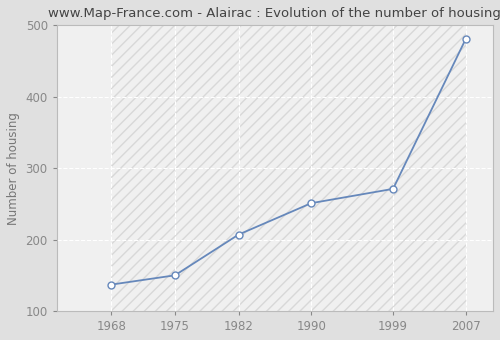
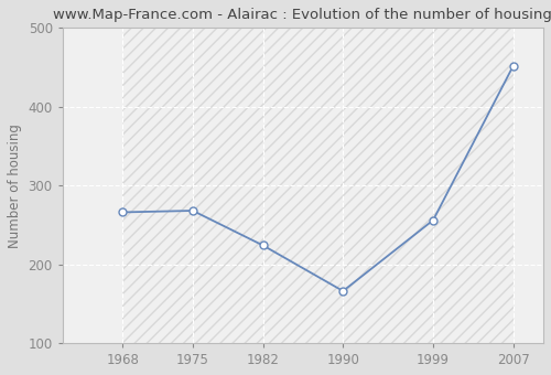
1968: 137 -> 266
1975: 150 -> 268
1982: 207 -> 224
1990: 251 -> 166
1999: 271 -> 256
2007: 481 -> 452
